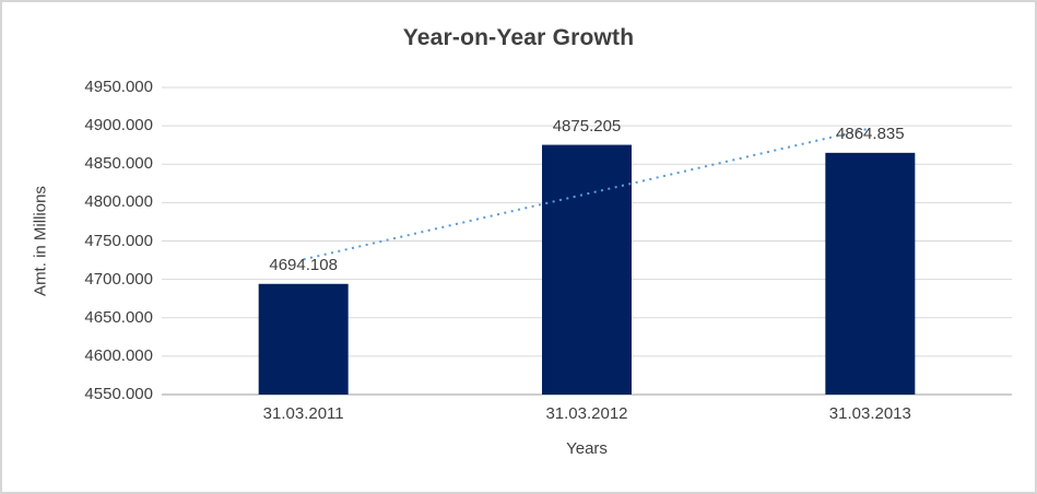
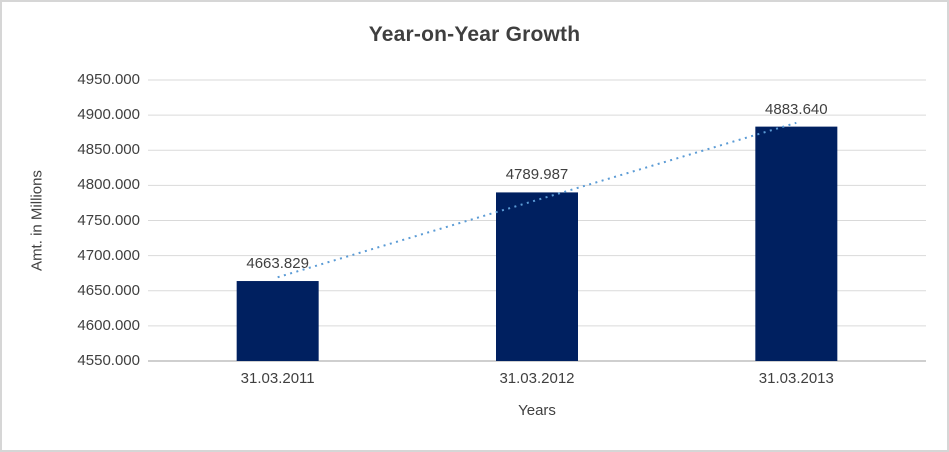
31.03.2011: 4694.108 -> 4663.829
31.03.2012: 4875.205 -> 4789.987
31.03.2013: 4864.835 -> 4883.640
